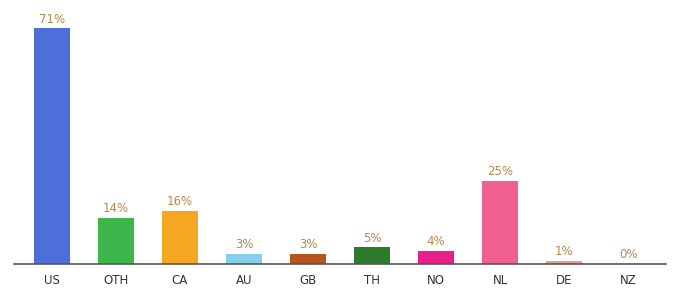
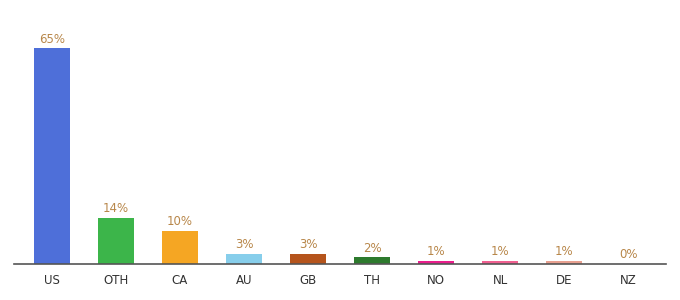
US: 71% -> 65%
CA: 16% -> 10%
TH: 5% -> 2%
NO: 4% -> 1%
NL: 25% -> 1%
